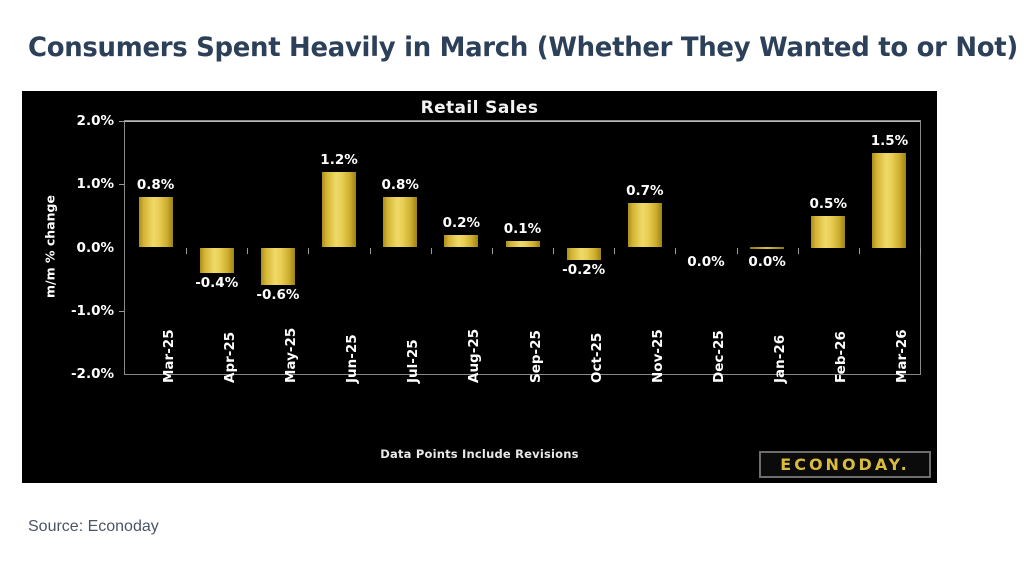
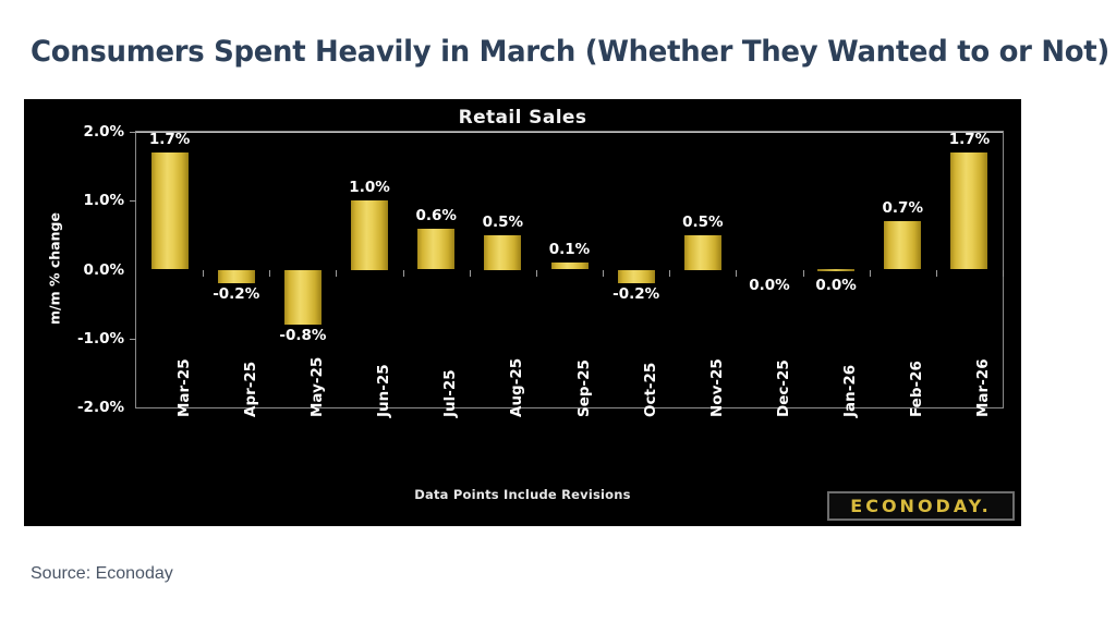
Mar-25: 0.8% -> 1.7%
Apr-25: -0.4% -> -0.2%
May-25: -0.6% -> -0.8%
Jun-25: 1.2% -> 1.0%
Jul-25: 0.8% -> 0.6%
Aug-25: 0.2% -> 0.5%
Nov-25: 0.7% -> 0.5%
Feb-26: 0.5% -> 0.7%
Mar-26: 1.5% -> 1.7%
